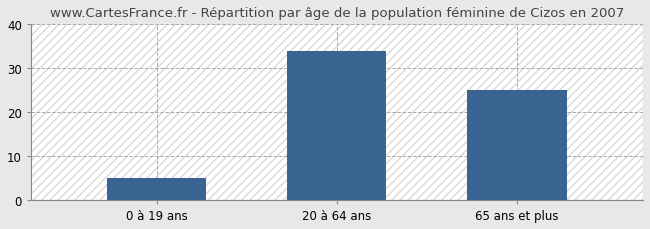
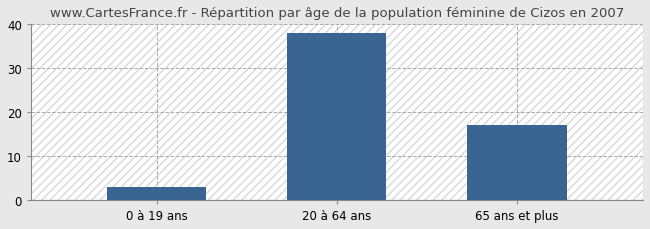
0 à 19 ans: 5 -> 3
20 à 64 ans: 34 -> 38
65 ans et plus: 25 -> 17
